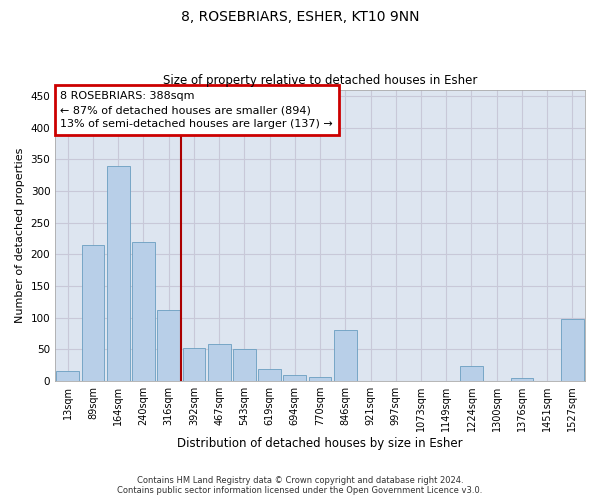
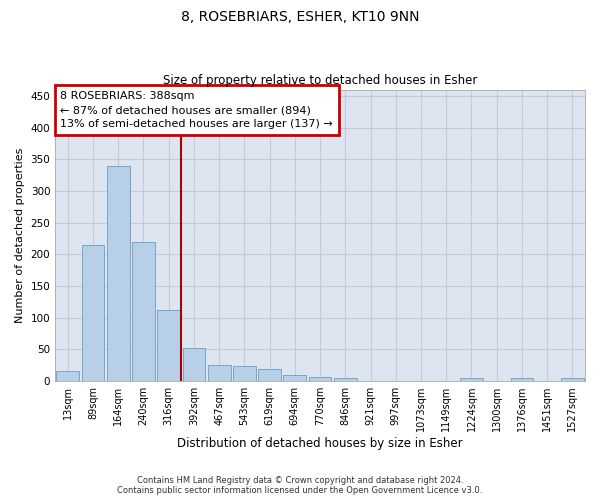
467sqm: 58 -> 25
543sqm: 50 -> 24
846sqm: 80 -> 4
1224sqm: 24 -> 4
1527sqm: 98 -> 4
